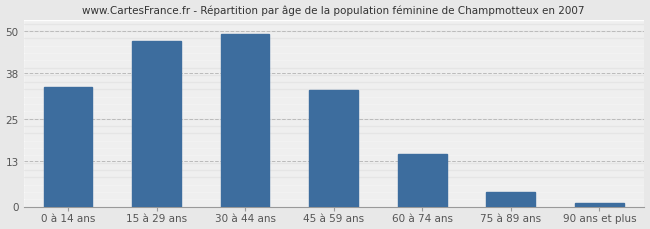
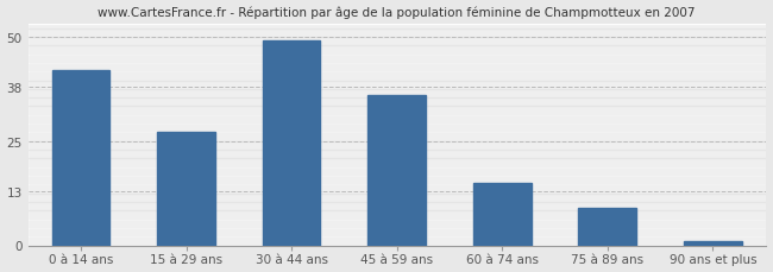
0 à 14 ans: 34 -> 42
15 à 29 ans: 47 -> 27
45 à 59 ans: 33 -> 36
75 à 89 ans: 4 -> 9
